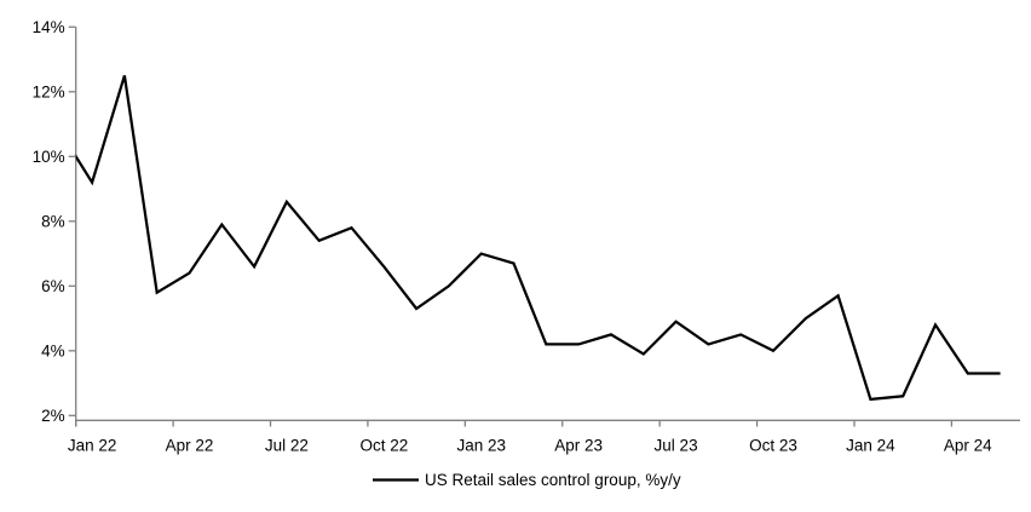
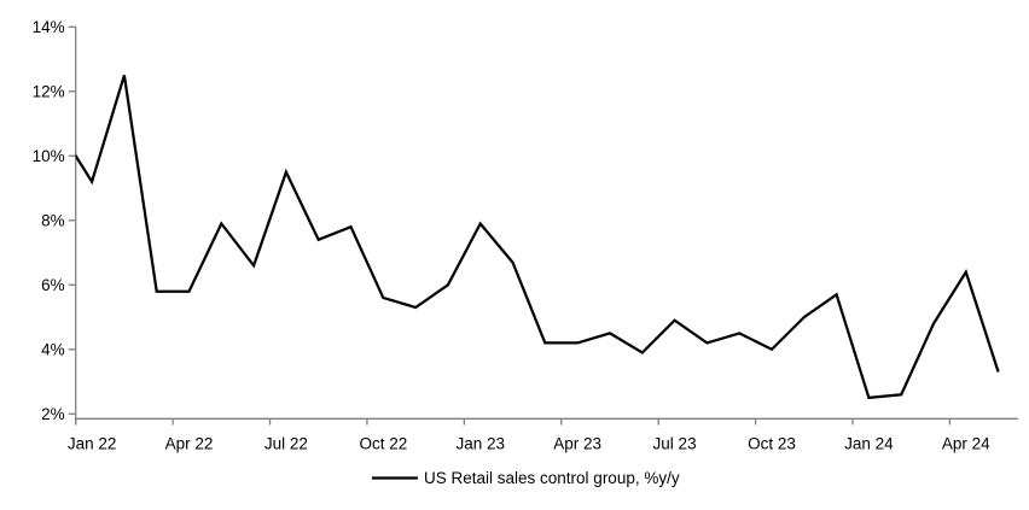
Apr 22: 6.4% -> 5.8%
Jul 22: 8.6% -> 9.5%
Oct 22: 6.6% -> 5.6%
Jan 23: 7.0% -> 7.9%
Apr 24: 3.3% -> 6.4%
